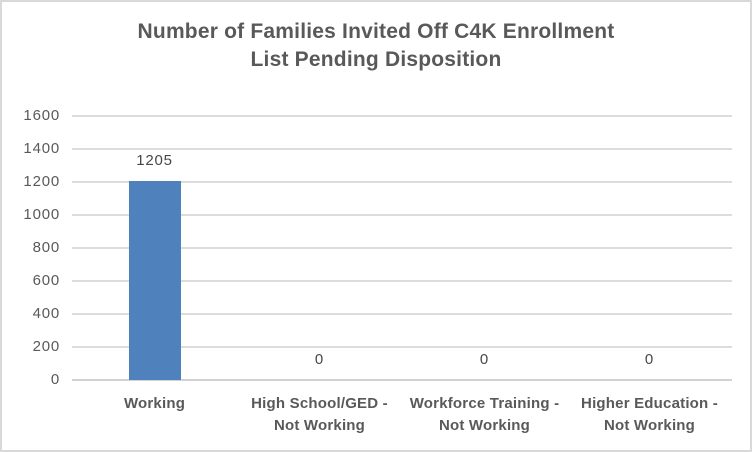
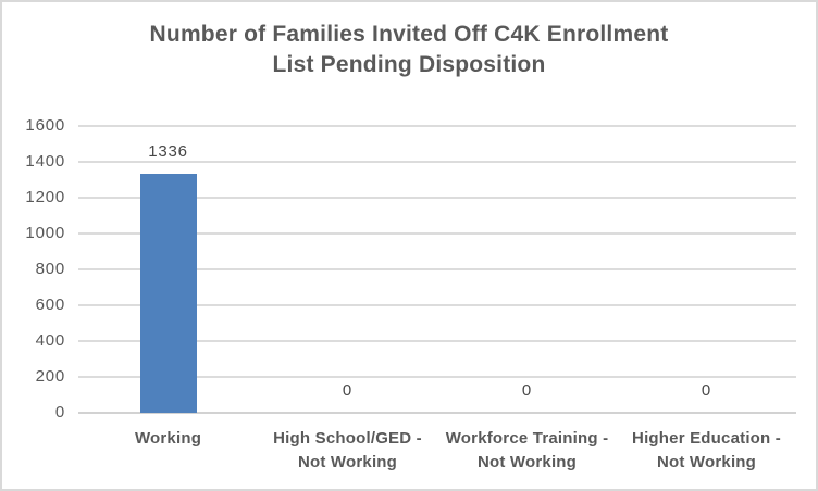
Working: 1205 -> 1336
